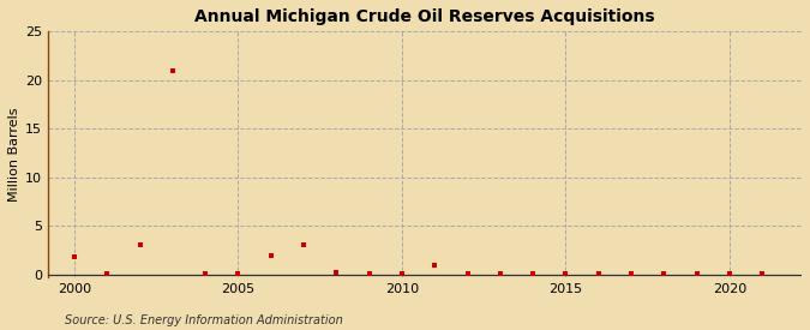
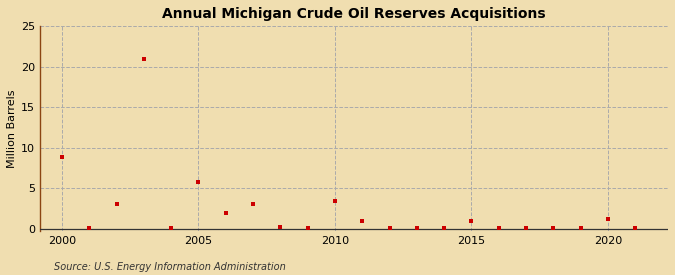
2000: 1.8 -> 8.8
2005: 0.1 -> 5.8
2010: 0.1 -> 3.4
2015: 0.1 -> 1.0
2020: 0.1 -> 1.2
